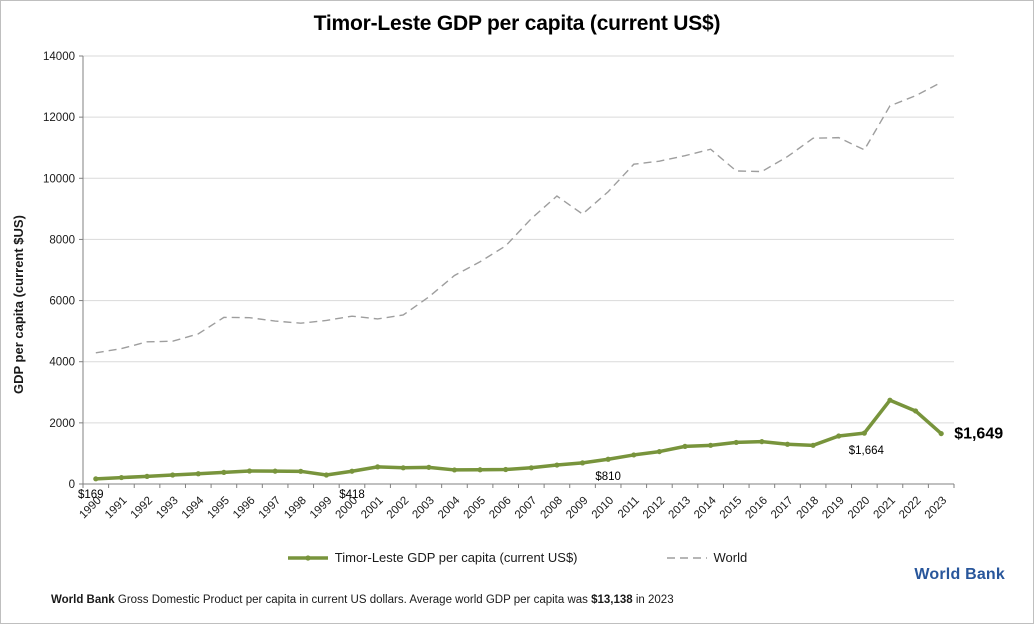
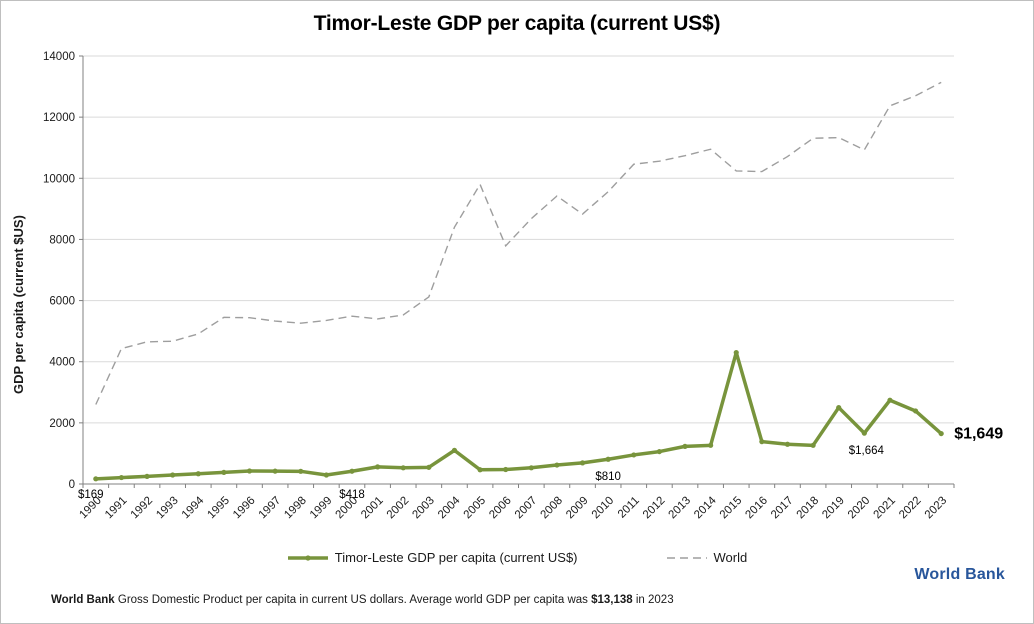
World/1990: 4300 -> 2600
Timor-Leste GDP per capita (current US$)/2004: 500 -> 1100
World/2004: 6800 -> 8400
World/2005: 7300 -> 9800
Timor-Leste GDP per capita (current US$)/2015: 1400 -> 4300
Timor-Leste GDP per capita (current US$)/2019: 1600 -> 2500
